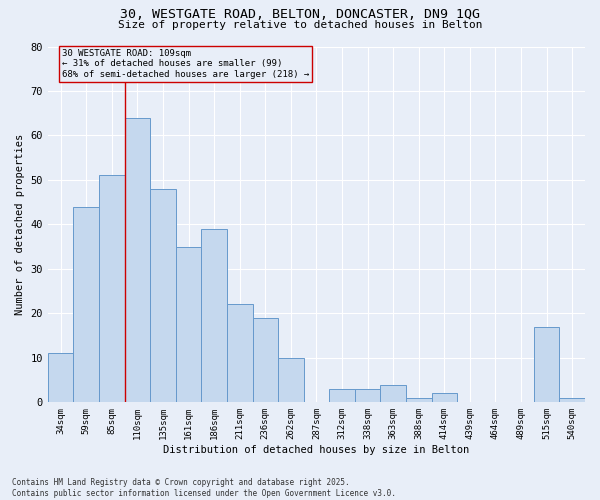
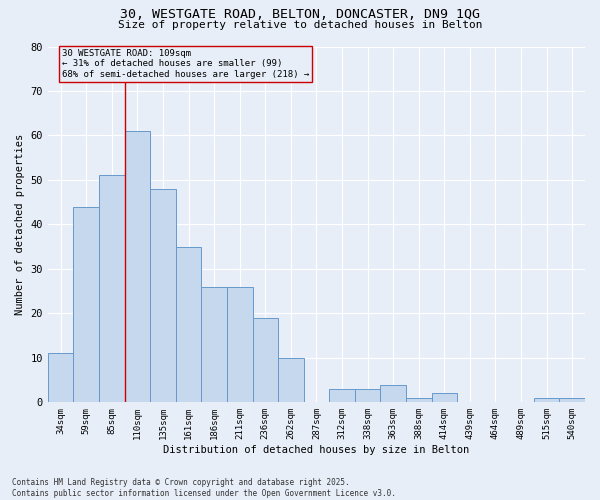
110sqm: 64 -> 61
186sqm: 39 -> 26
211sqm: 22 -> 26
515sqm: 17 -> 1
